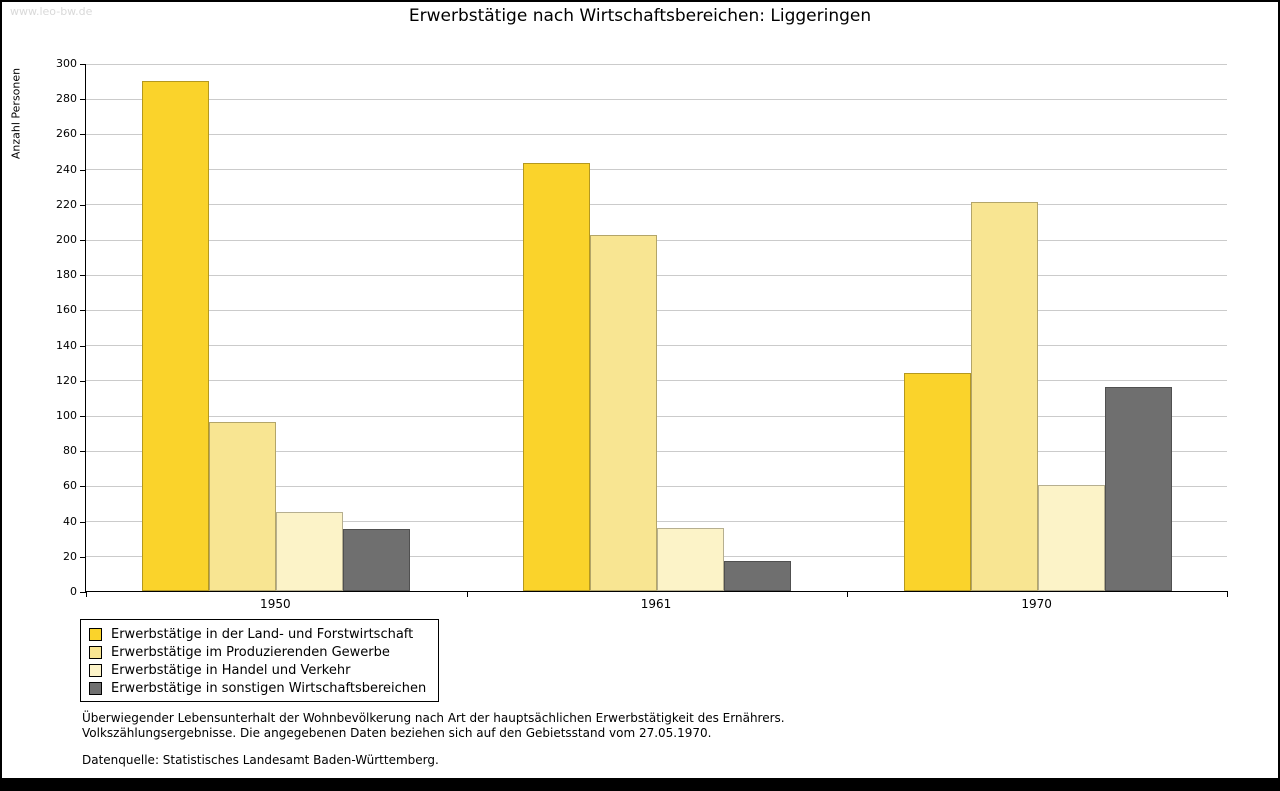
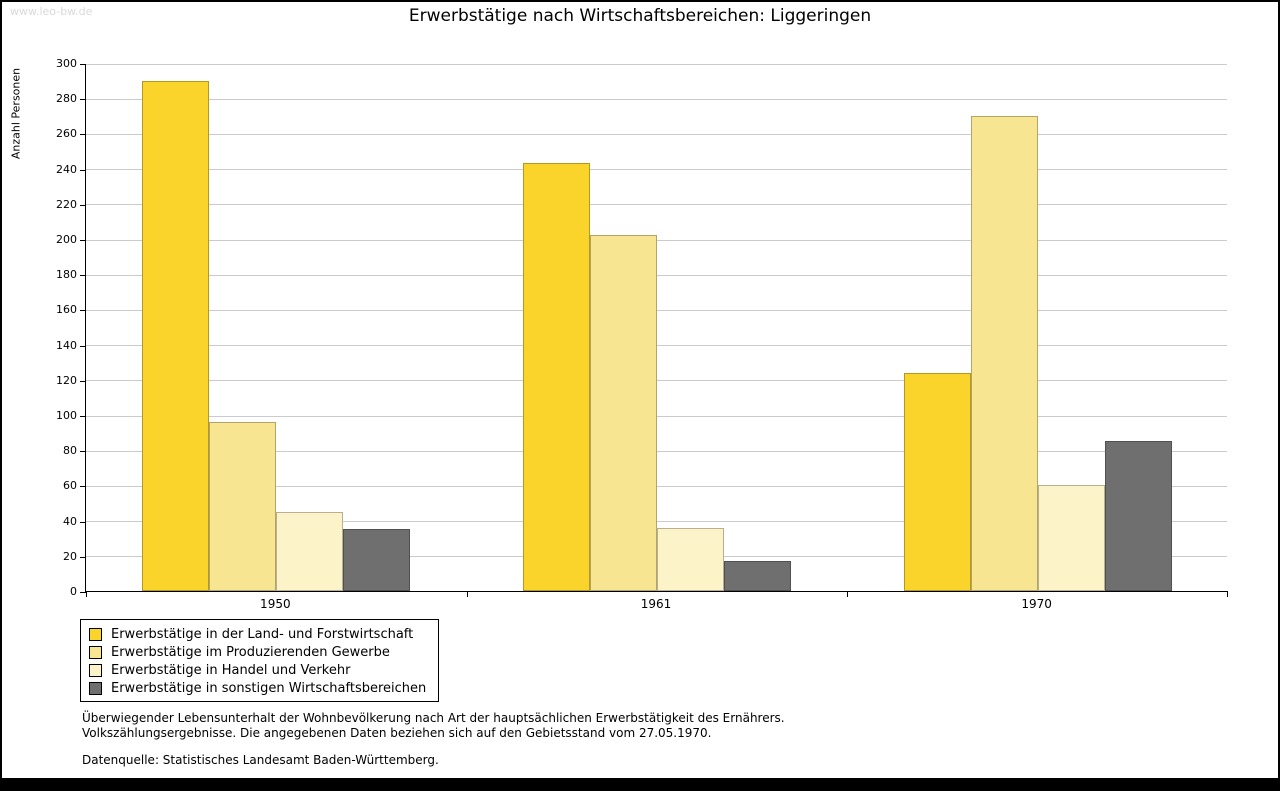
Erwerbstätige im Produzierenden Gewerbe/1970: 221 -> 270
Erwerbstätige in sonstigen Wirtschaftsbereichen/1970: 116 -> 85
